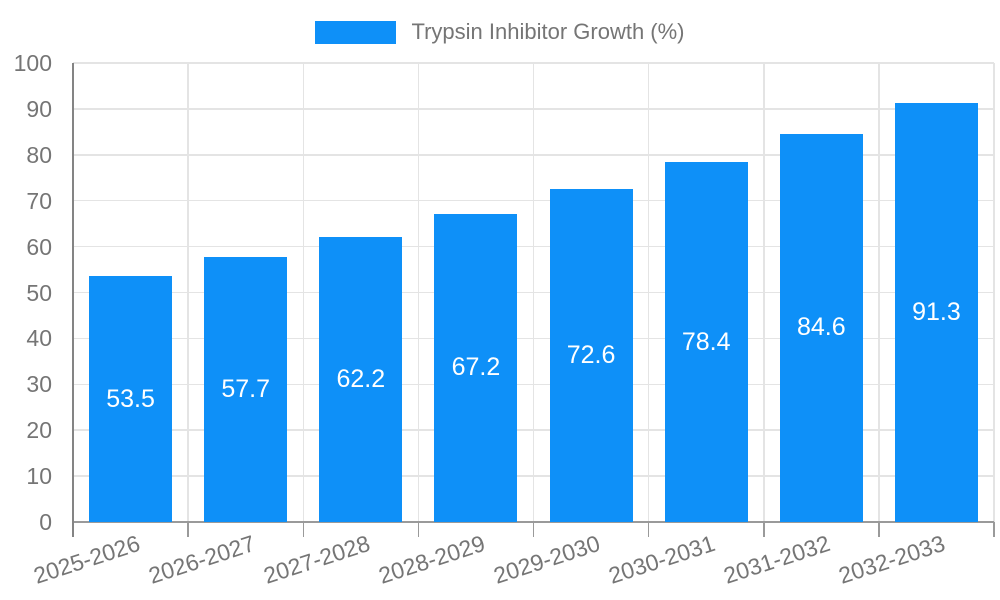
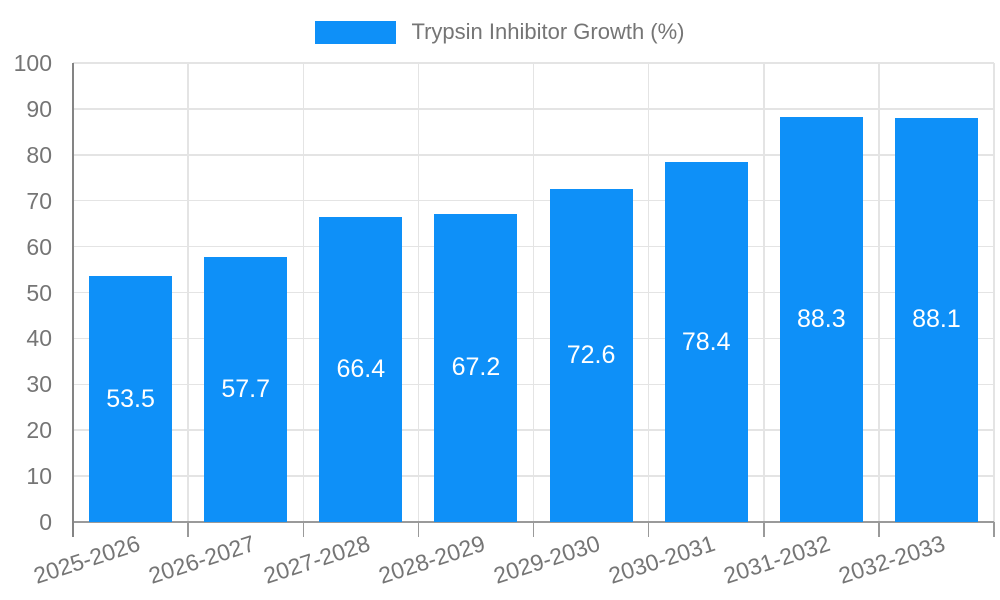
2027-2028: 62.2 -> 66.4
2031-2032: 84.6 -> 88.3
2032-2033: 91.3 -> 88.1
